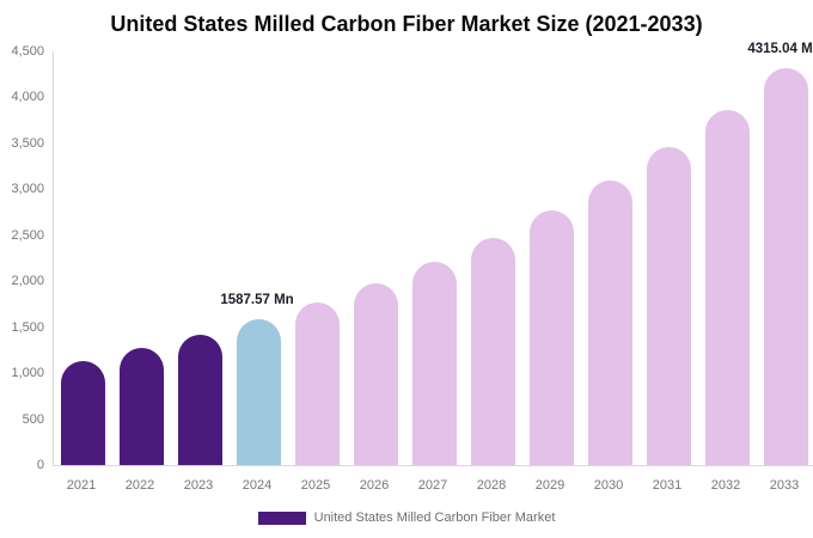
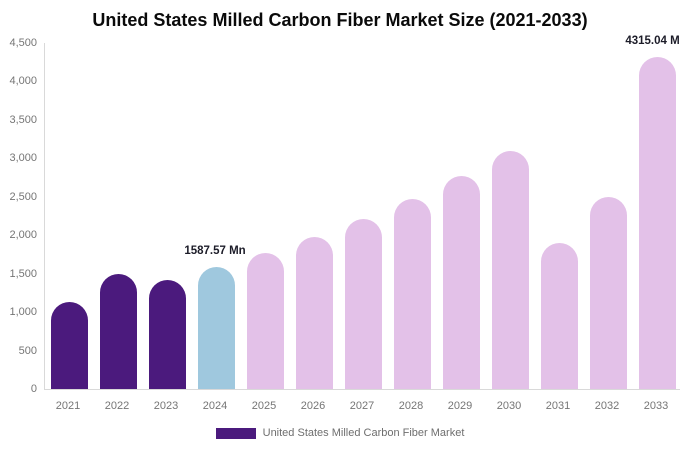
2022: 1300 -> 1500
2031: 3500 -> 1900
2032: 3900 -> 2500
